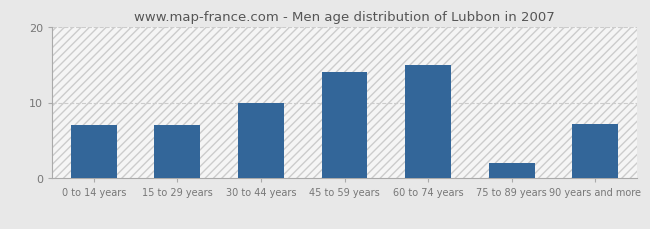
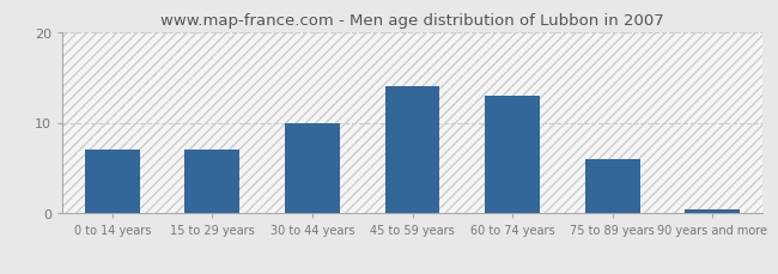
60 to 74 years: 15.0 -> 13.0
75 to 89 years: 2.0 -> 6.0
90 years and more: 7.2 -> 0.5
